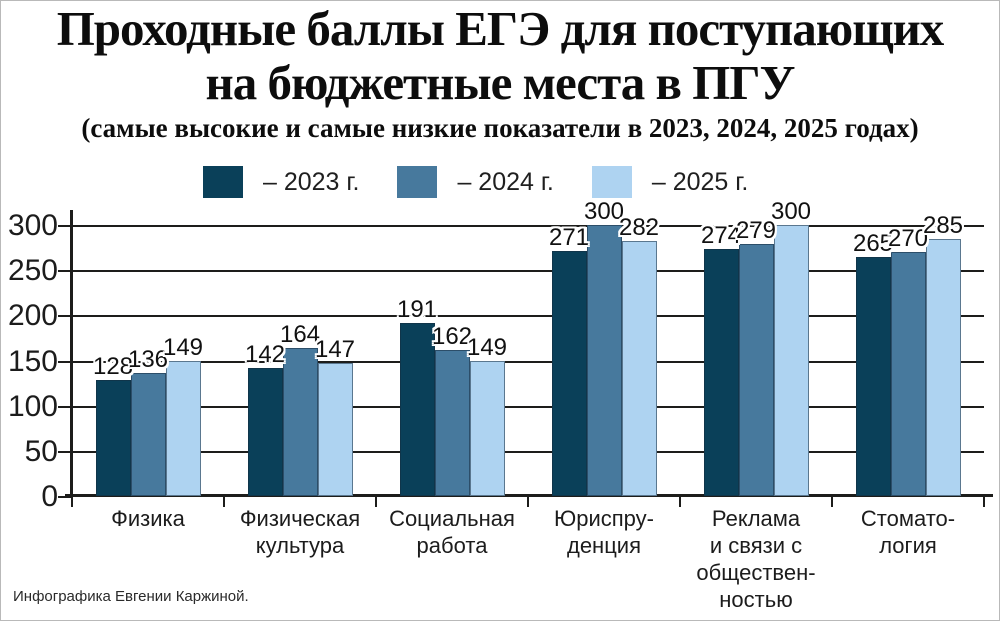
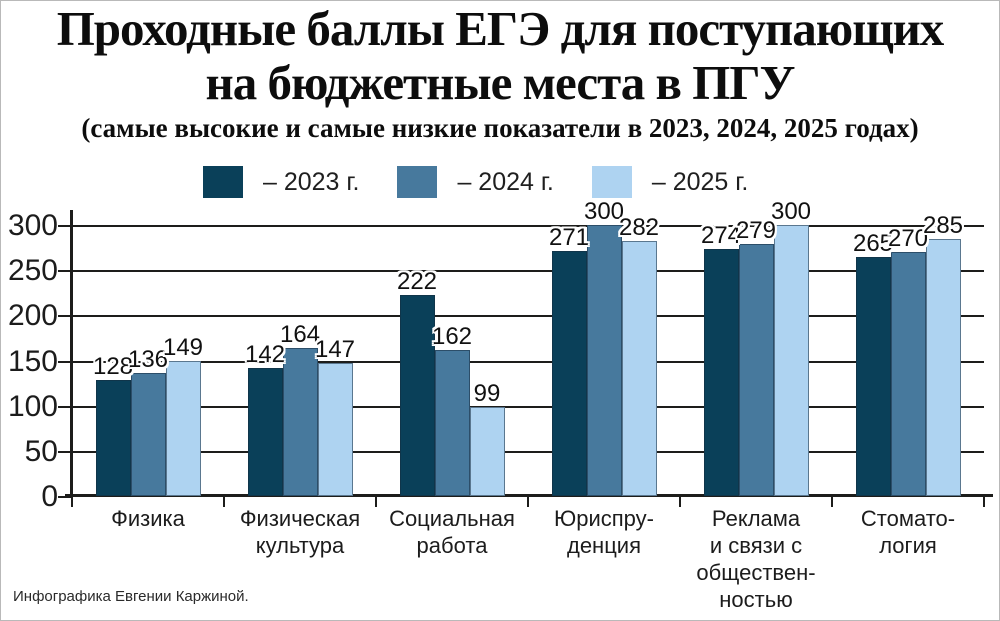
– 2023 г./Социальная работа: 191 -> 222
– 2025 г./Социальная работа: 149 -> 99
